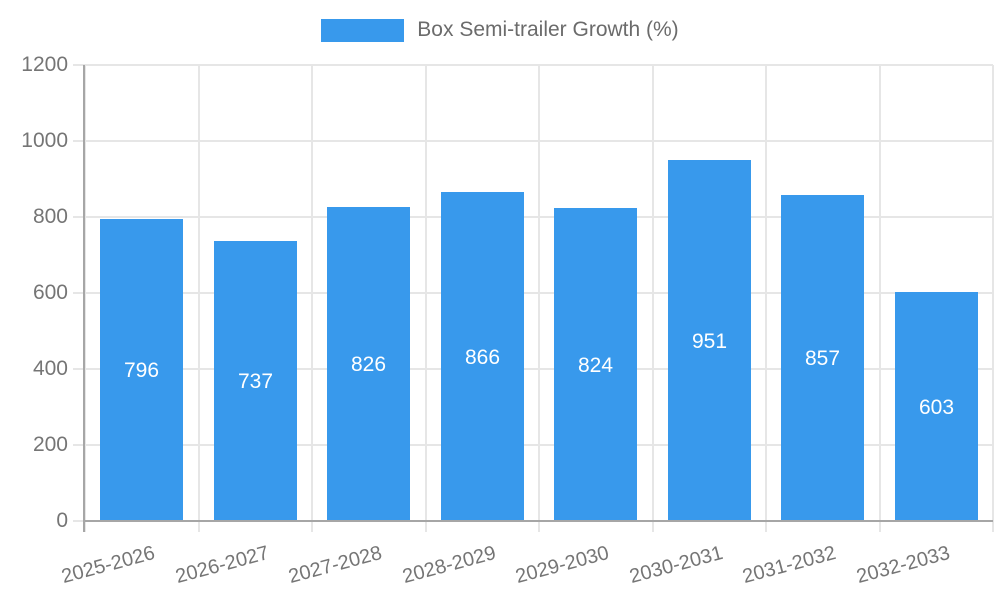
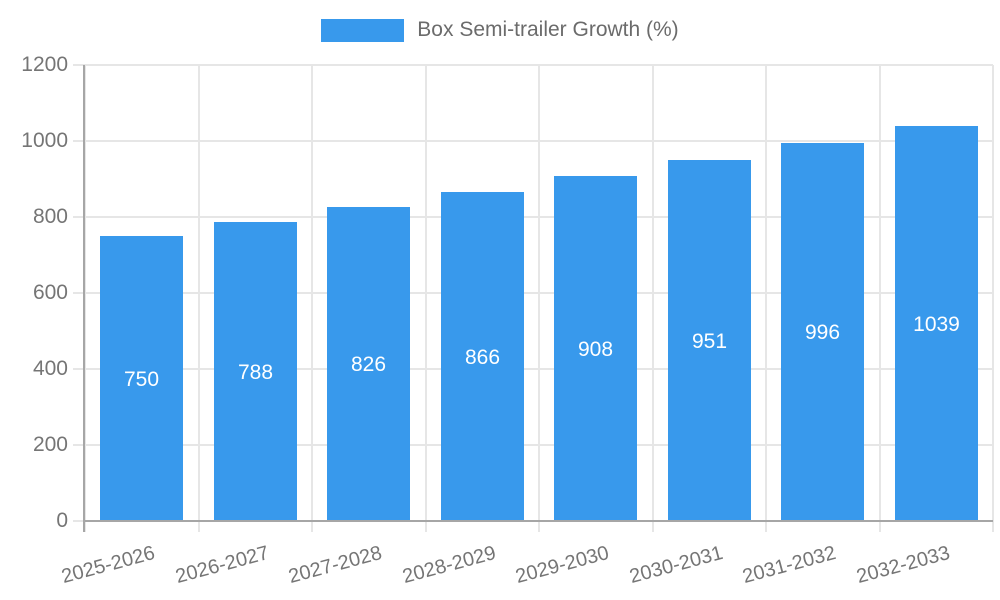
2025-2026: 796 -> 750
2026-2027: 737 -> 788
2029-2030: 824 -> 908
2031-2032: 857 -> 996
2032-2033: 603 -> 1039
